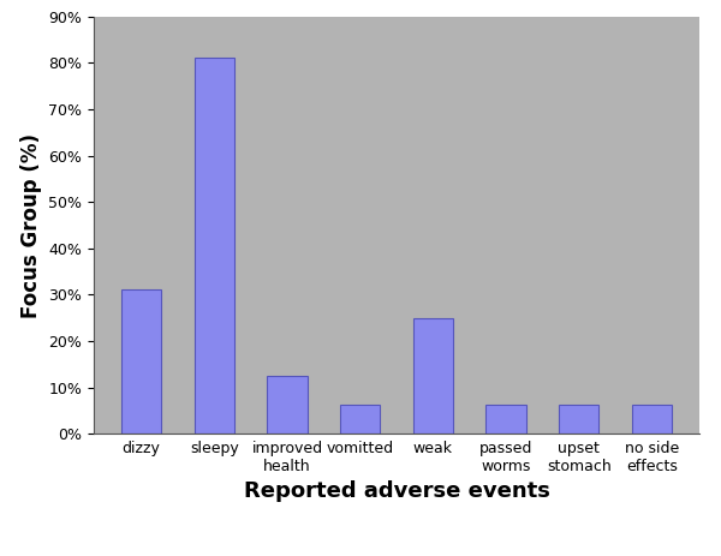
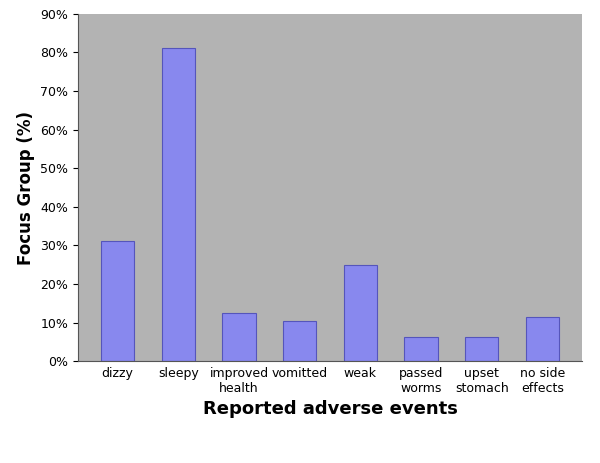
vomitted: 6.2% -> 10.5%
no side effects: 6.2% -> 11.5%
